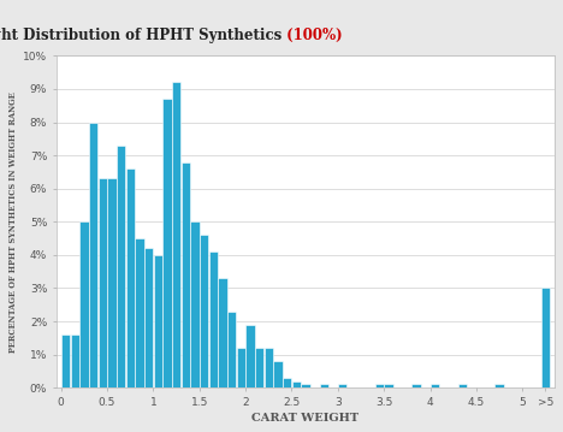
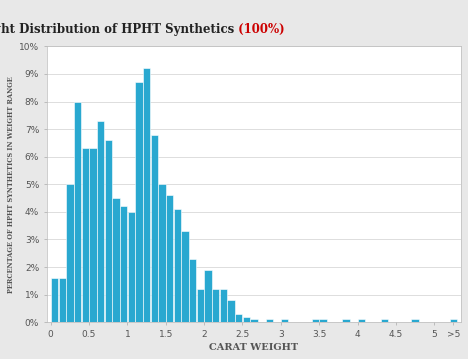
>5: 3.0% -> 0.1%
